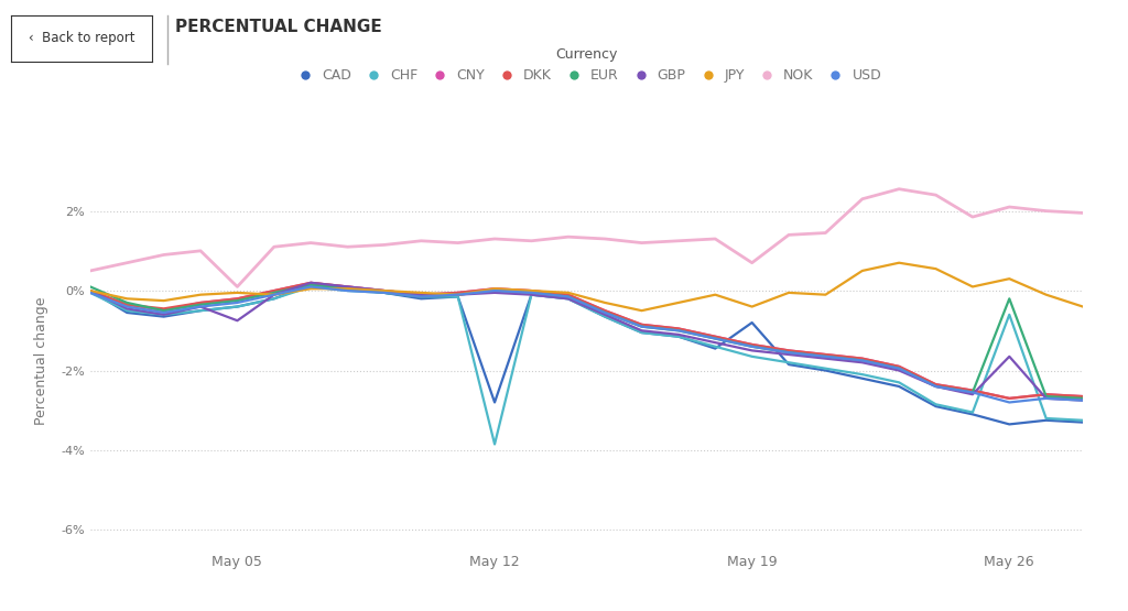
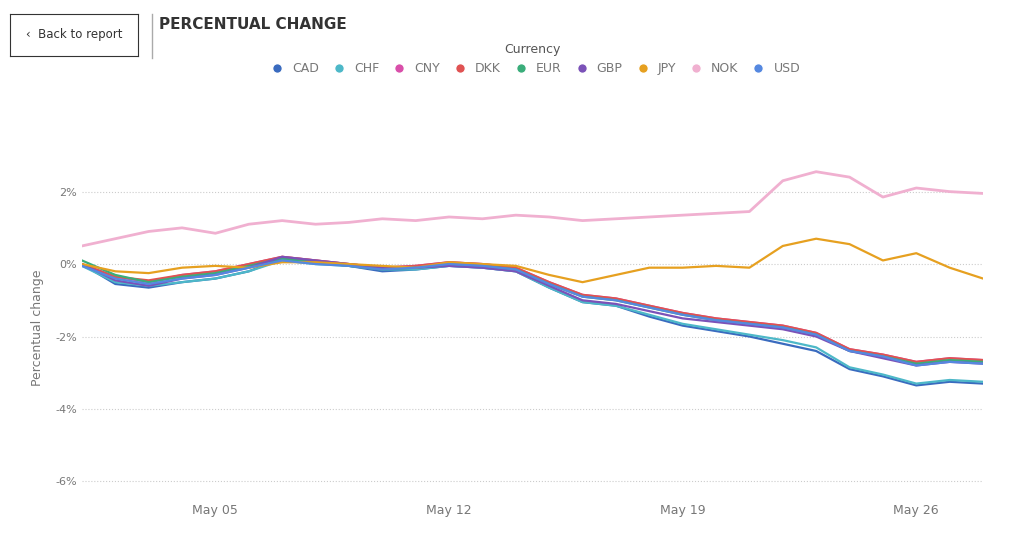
NOK/May 05: 0.10% -> 0.85%
GBP/May 05: -0.75% -> -0.30%
CHF/May 12: -3.85% -> -0.05%
CAD/May 12: -2.80% -> -0.05%
NOK/May 19: 0.70% -> 1.35%
JPY/May 19: -0.40% -> -0.10%
CAD/May 19: -0.80% -> -1.70%
GBP/May 26: -1.65% -> -2.80%
EUR/May 26: -0.20% -> -2.75%
CHF/May 26: -0.60% -> -3.30%
